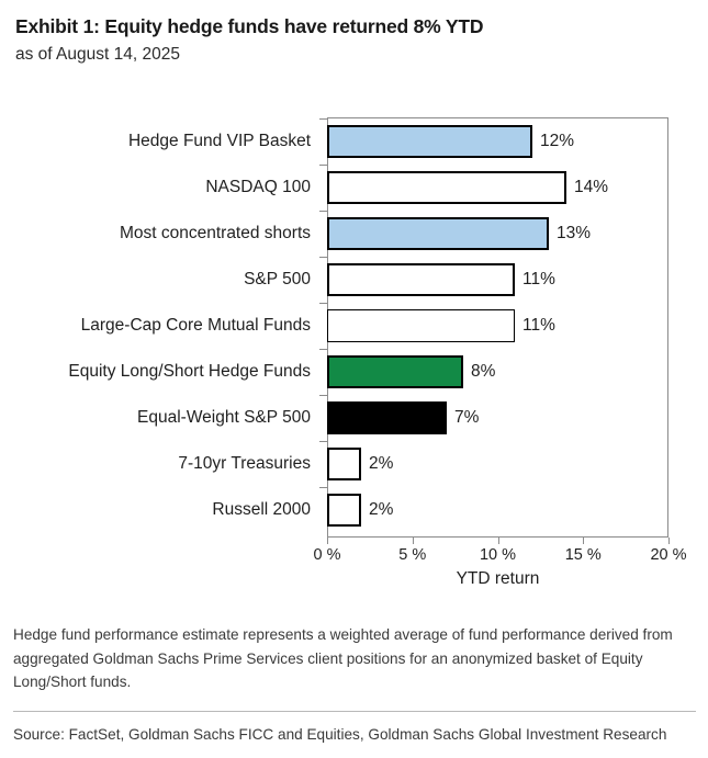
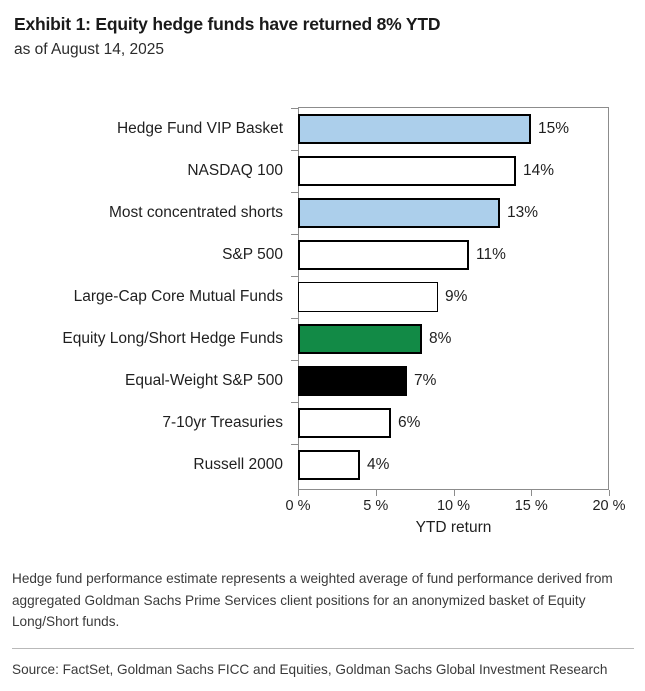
Hedge Fund VIP Basket: 12% -> 15%
Large-Cap Core Mutual Funds: 11% -> 9%
7-10yr Treasuries: 2% -> 6%
Russell 2000: 2% -> 4%
